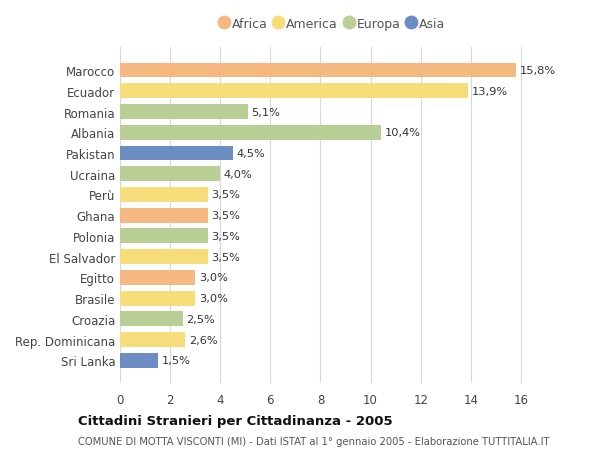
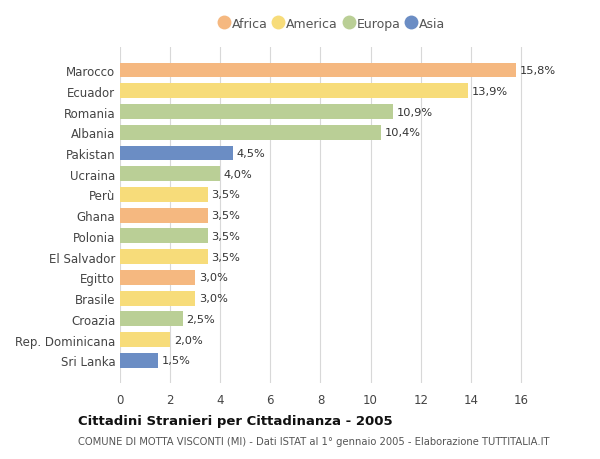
Romania: 5,1% -> 10,9%
Rep. Dominicana: 2,6% -> 2,0%
